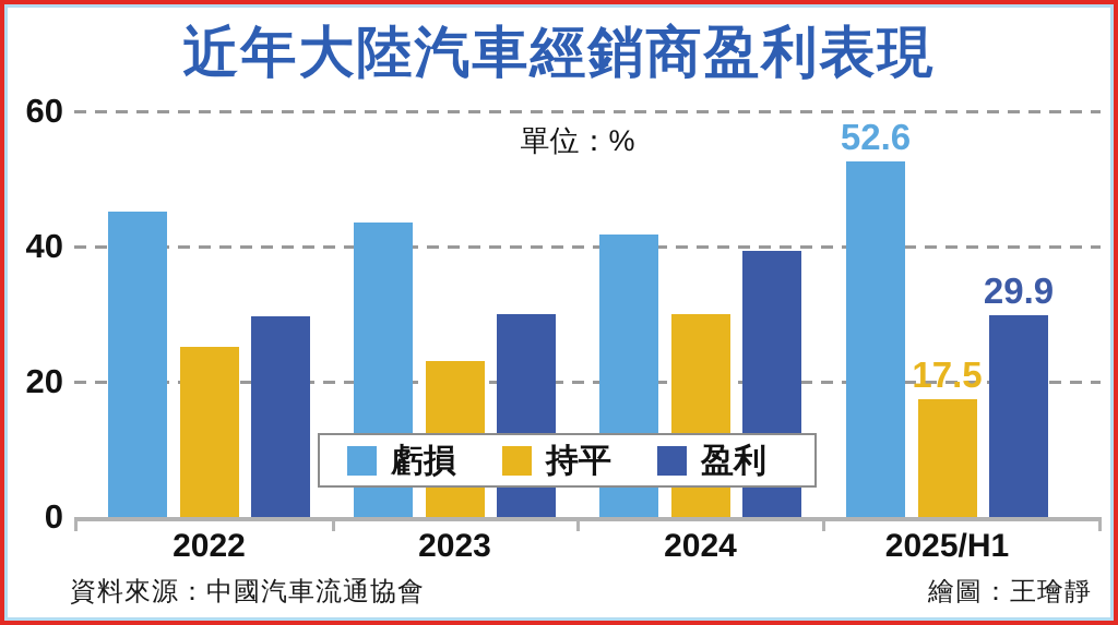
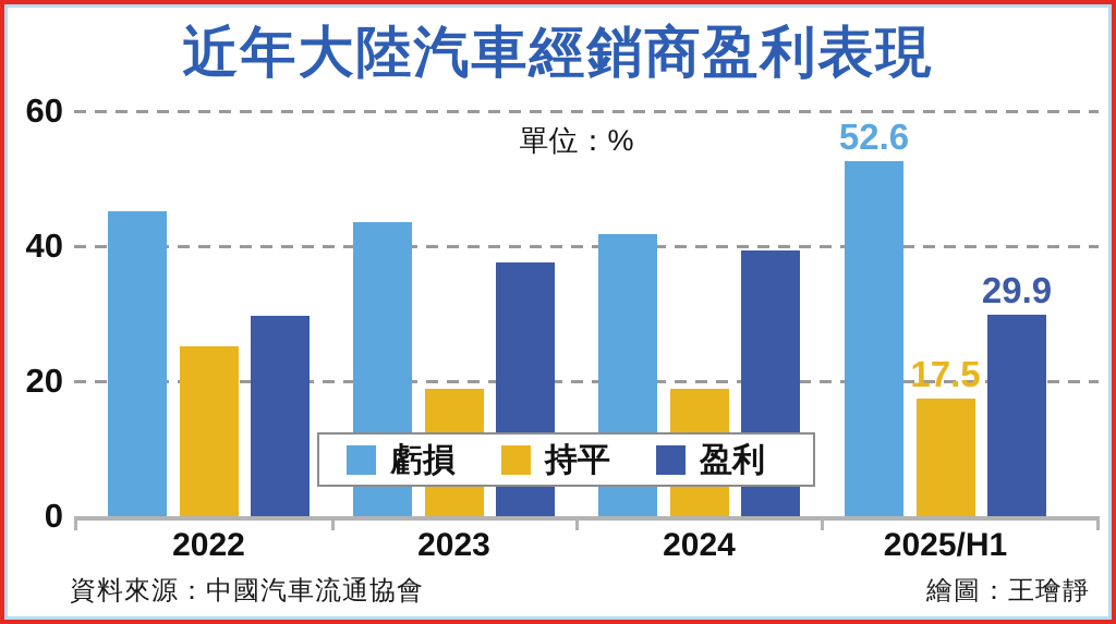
持平/2023: 23 -> 19
盈利/2023: 30 -> 38
持平/2024: 30 -> 19
